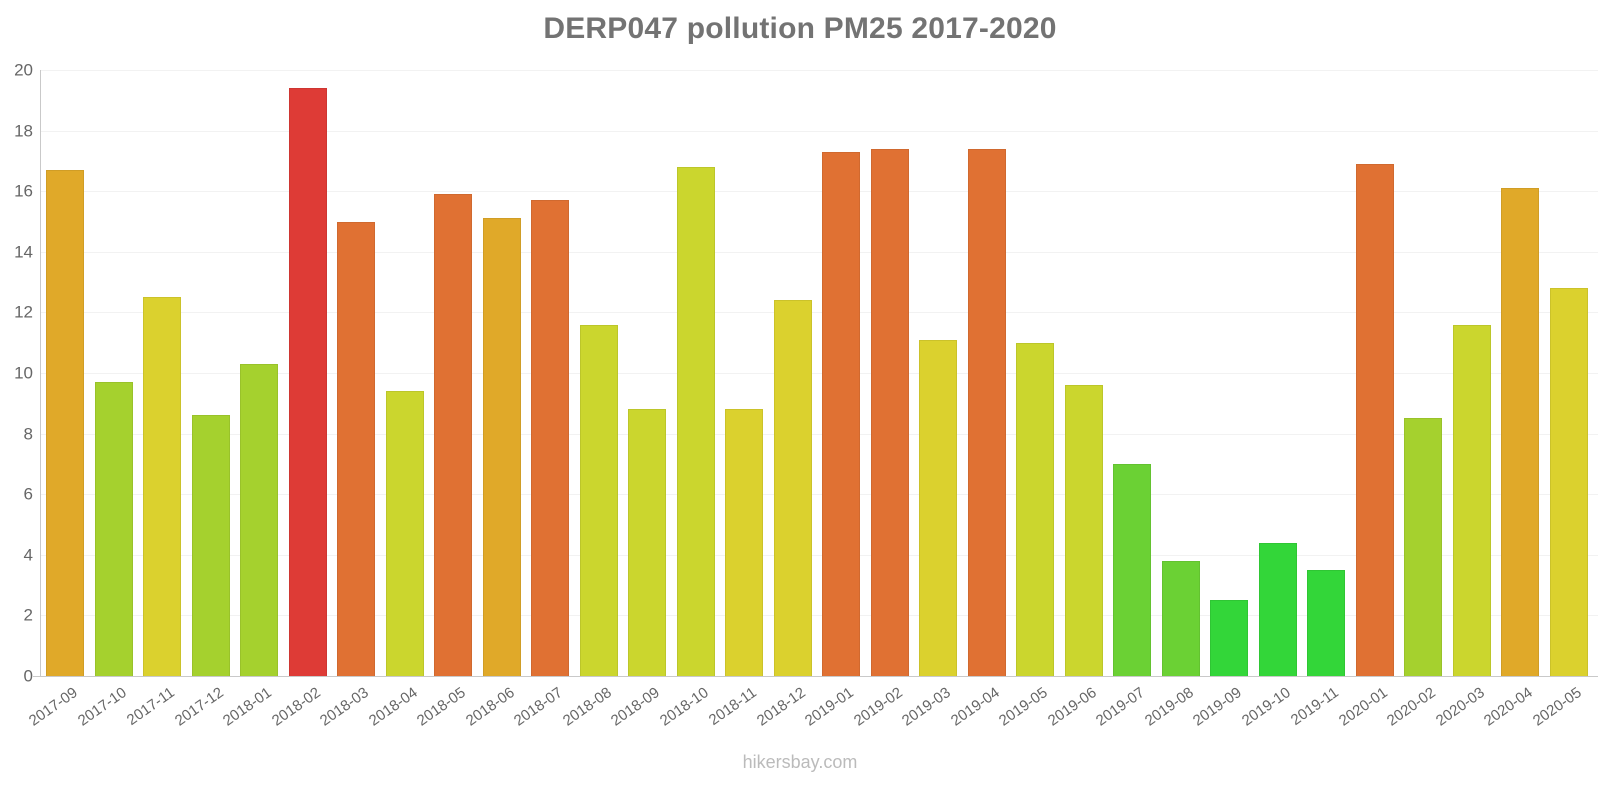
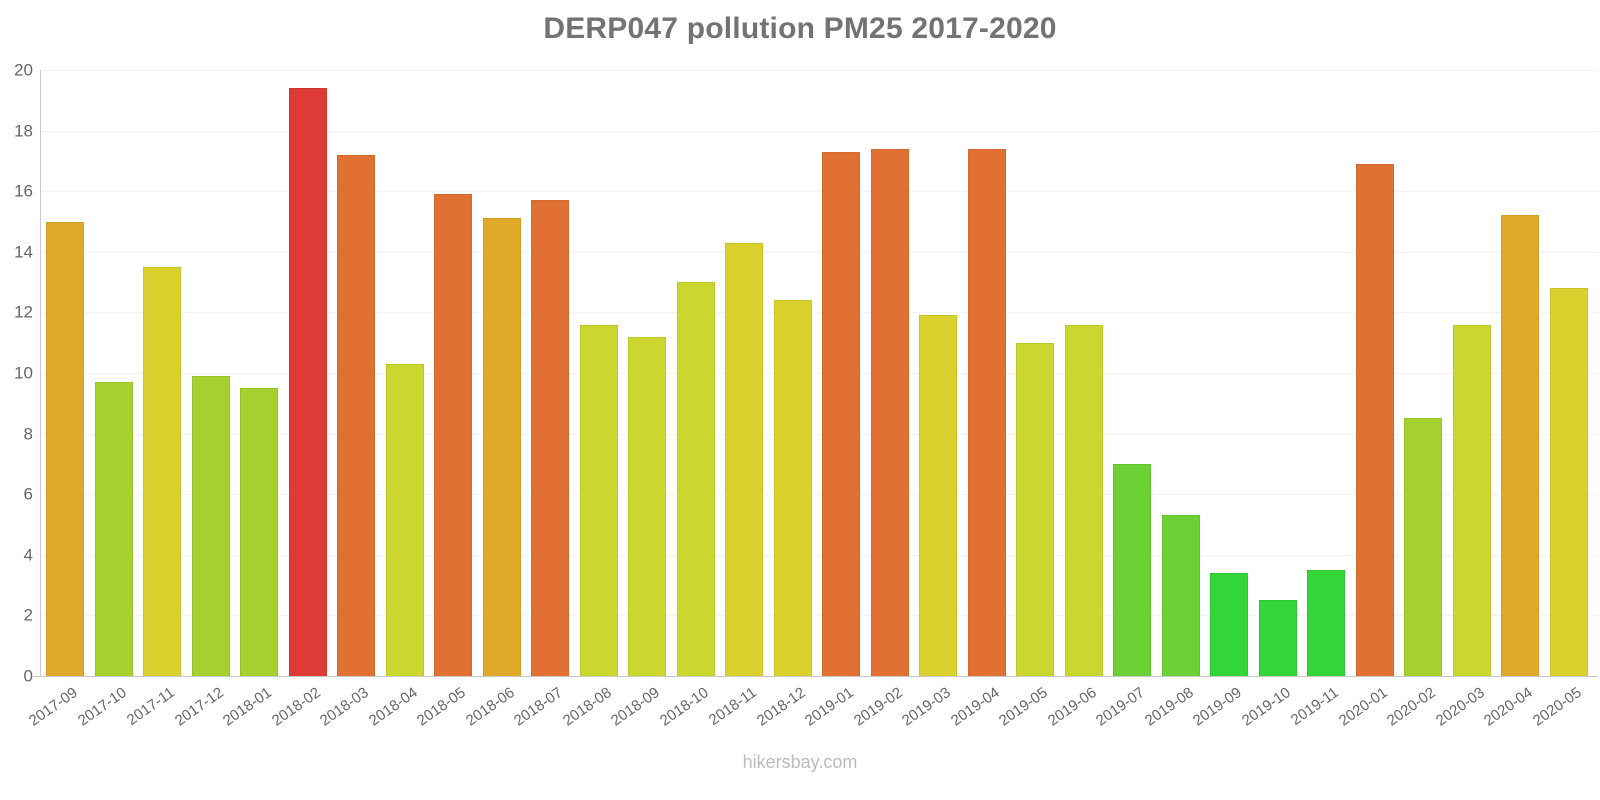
2017-09: 16.7 -> 15.0
2017-11: 12.5 -> 13.5
2017-12: 8.6 -> 9.9
2018-01: 10.3 -> 9.5
2018-03: 15.0 -> 17.2
2018-04: 9.4 -> 10.3
2018-09: 8.8 -> 11.2
2018-10: 16.8 -> 13.0
2018-11: 8.8 -> 14.3
2019-03: 11.1 -> 11.9
2019-06: 9.6 -> 11.6
2019-08: 3.8 -> 5.3
2019-09: 2.5 -> 3.4
2019-10: 4.4 -> 2.5
2020-04: 16.1 -> 15.2
